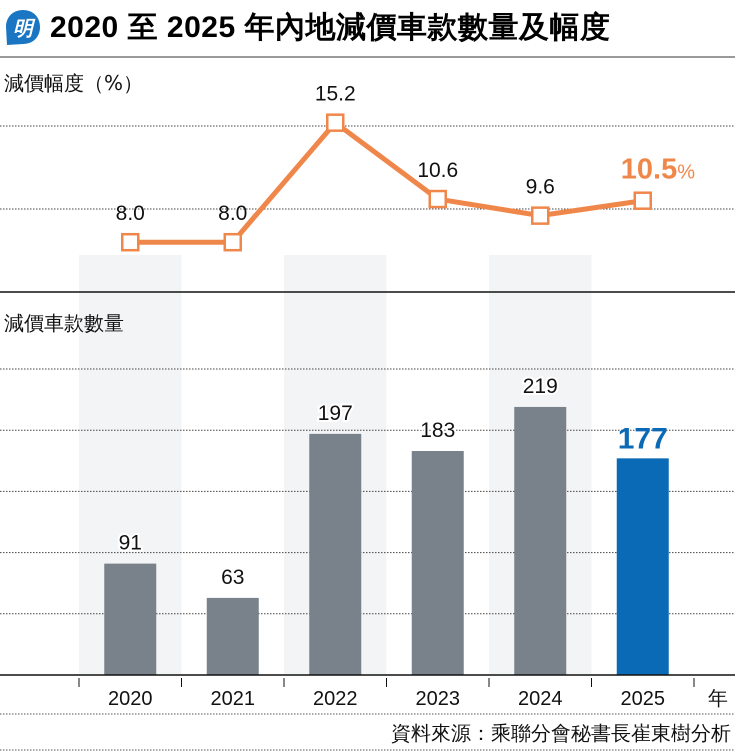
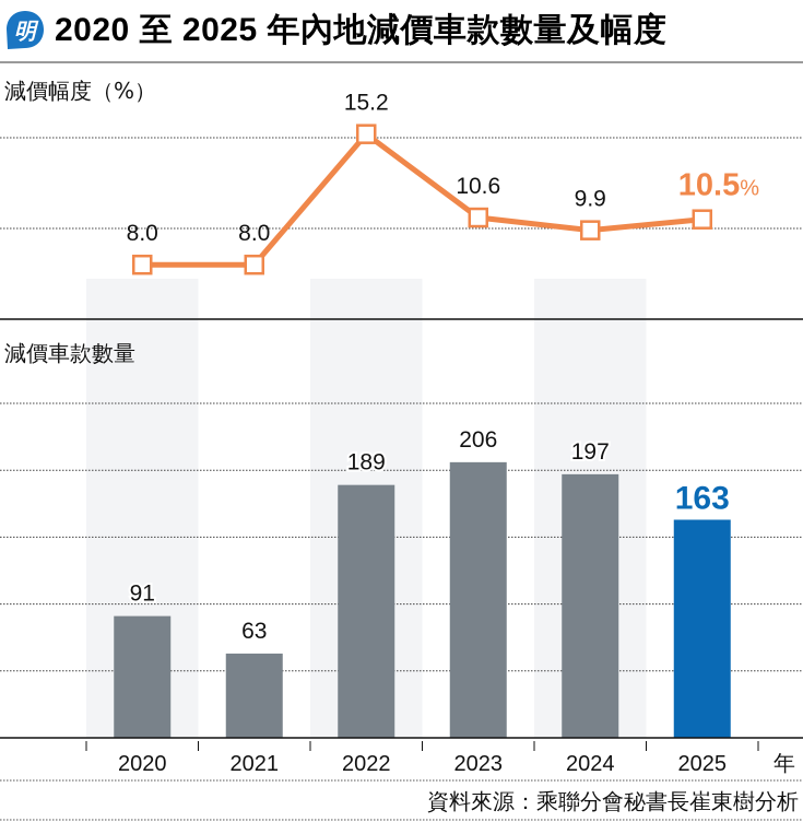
減價幅度（%）/2024: 9.6 -> 9.9
減價車款數量/2022: 197 -> 189
減價車款數量/2023: 183 -> 206
減價車款數量/2024: 219 -> 197
減價車款數量/2025: 177 -> 163
